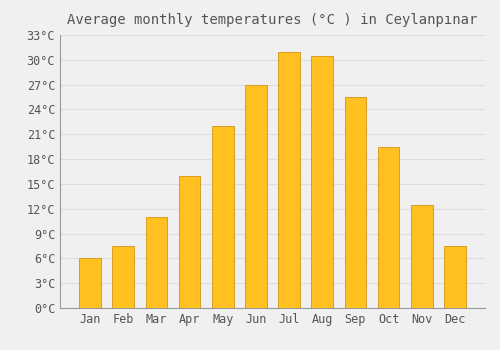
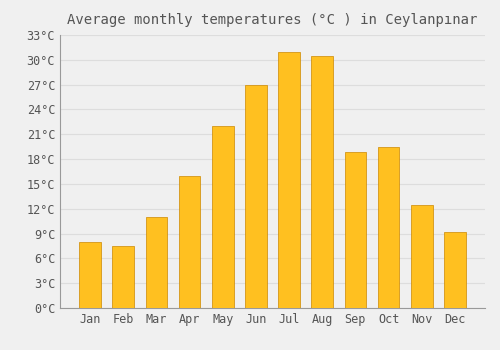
Jan: 6.0°C -> 8.0°C
Sep: 25.5°C -> 18.8°C
Dec: 7.5°C -> 9.2°C
